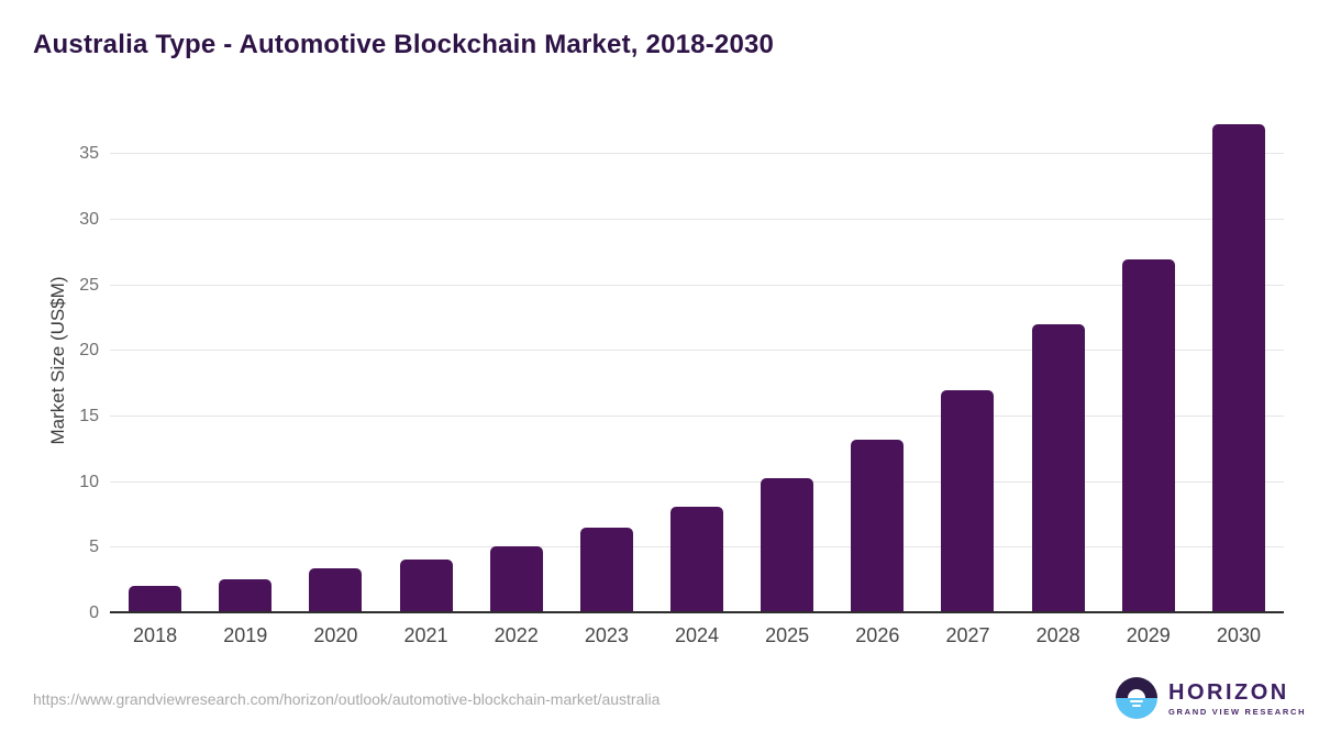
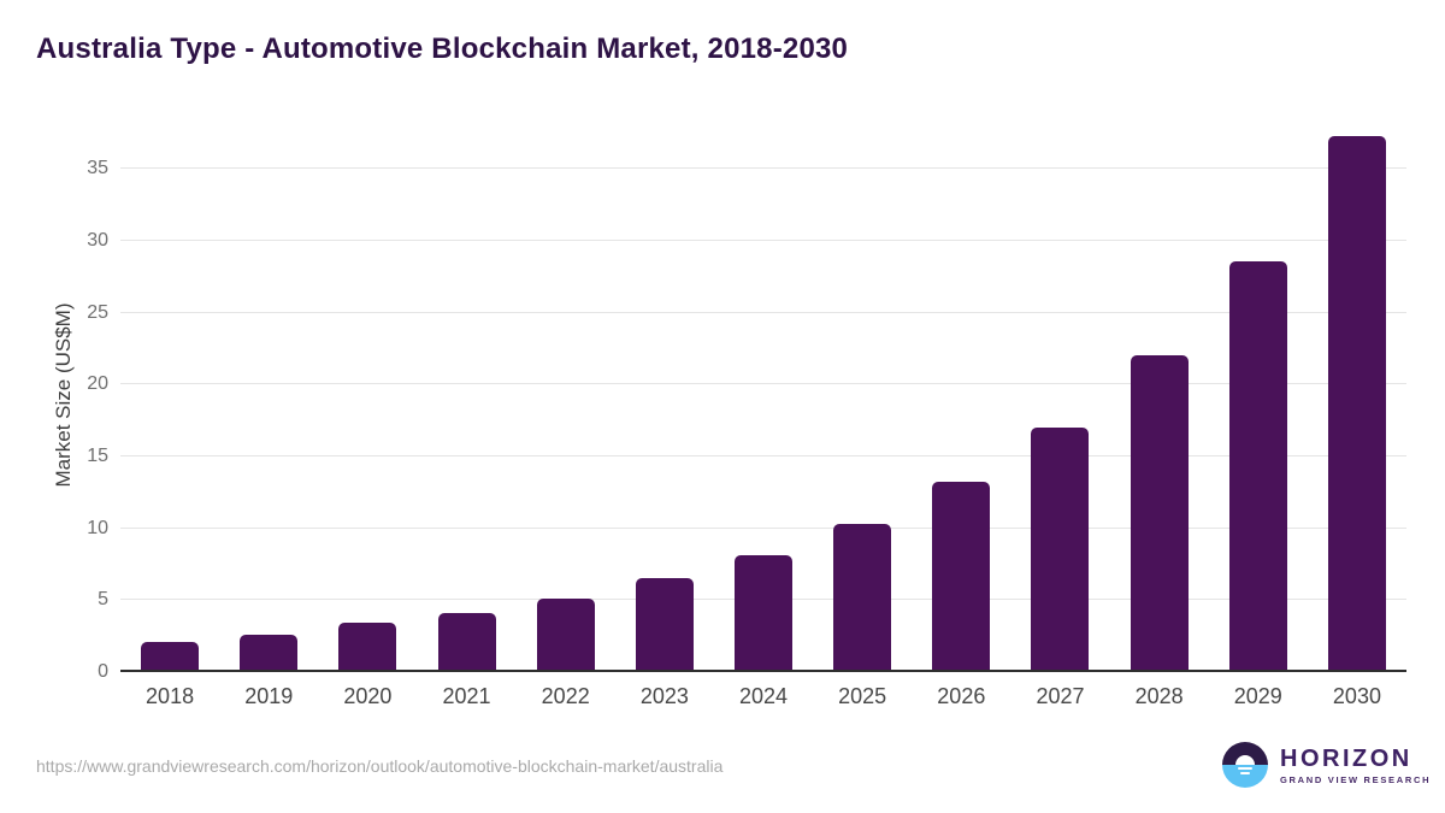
2029: 27.0 -> 28.6
